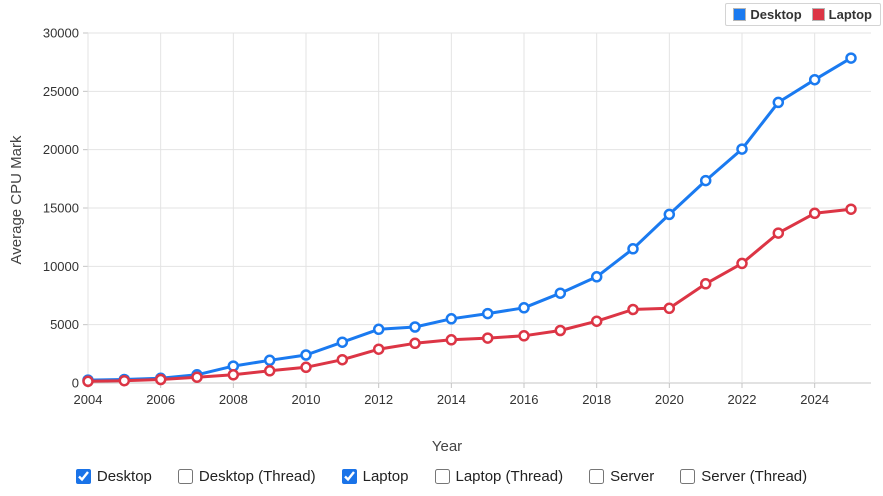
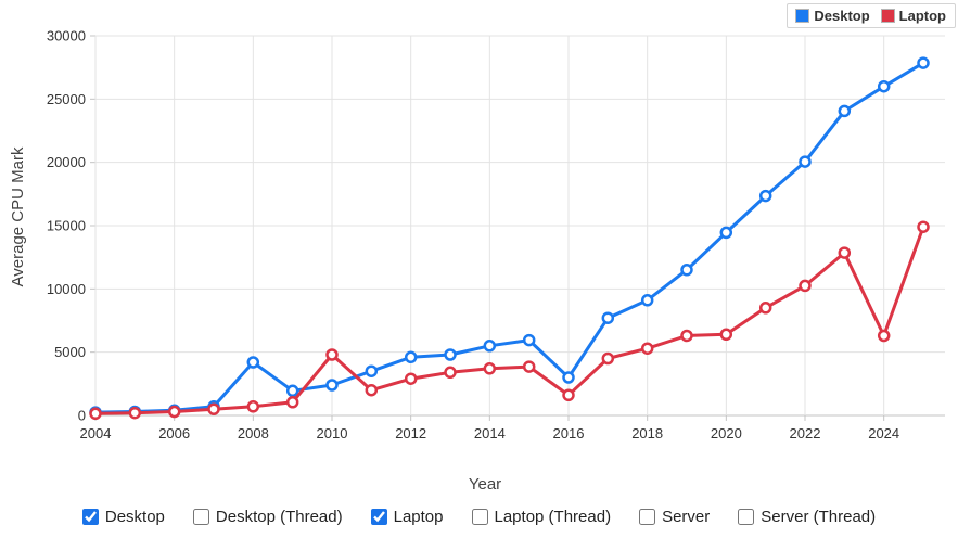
Desktop/2008: 1400 -> 4200
Laptop/2010: 1400 -> 4800
Desktop/2016: 6400 -> 3000
Laptop/2016: 4000 -> 1600
Laptop/2024: 14600 -> 6300
